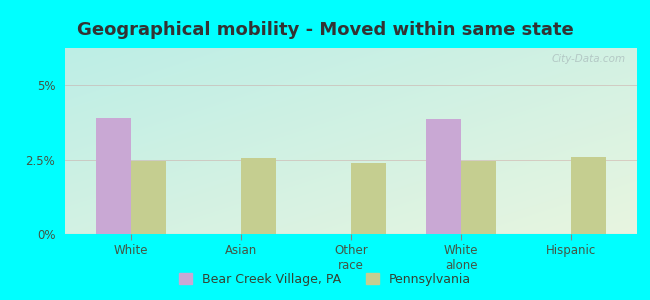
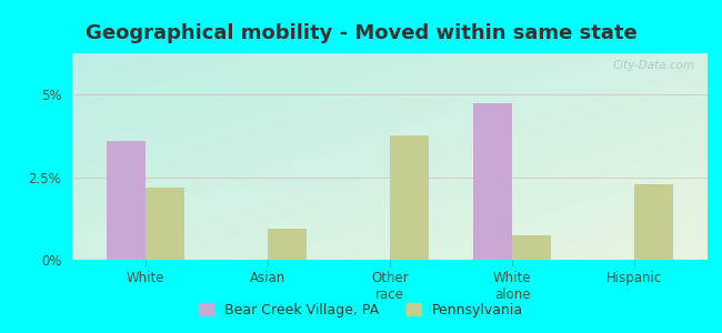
Bear Creek Village, PA/White: 3.90% -> 3.60%
Pennsylvania/White: 2.45% -> 2.20%
Pennsylvania/Asian: 2.55% -> 0.95%
Pennsylvania/Other race: 2.40% -> 3.75%
Bear Creek Village, PA/White alone: 3.85% -> 4.75%
Pennsylvania/White alone: 2.45% -> 0.75%
Pennsylvania/Hispanic: 2.60% -> 2.30%
